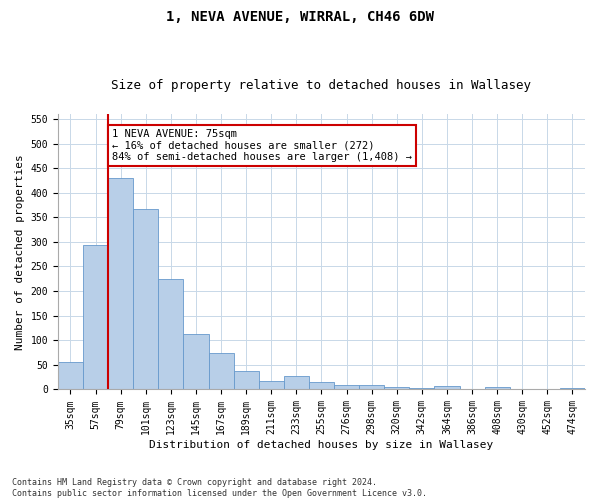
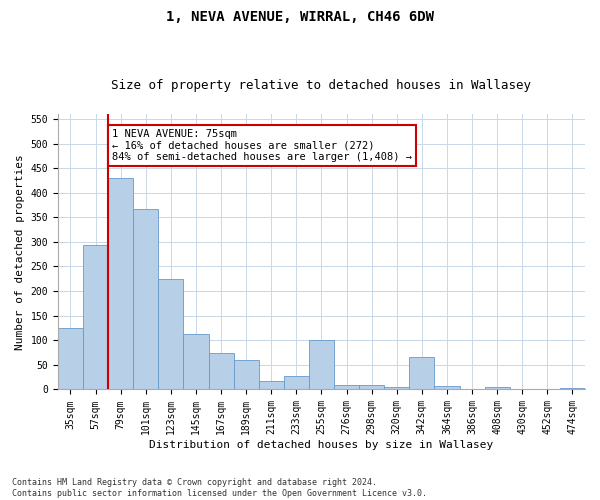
35sqm: 55 -> 125
189sqm: 38 -> 60
255sqm: 15 -> 100
342sqm: 4 -> 65
